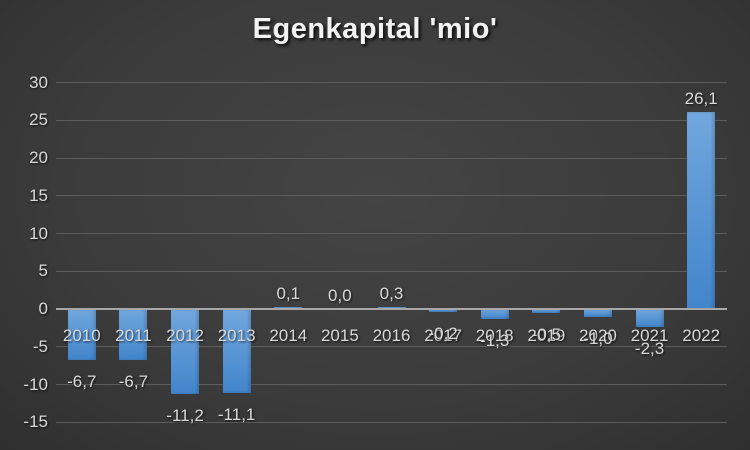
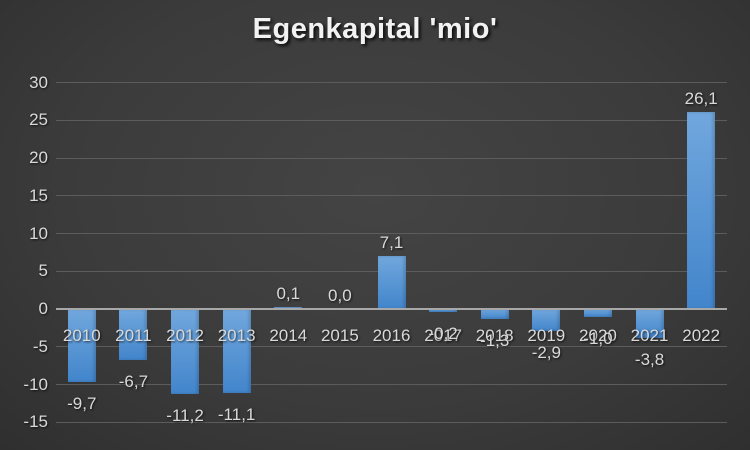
2010: -6,7 -> -9,7
2016: 0,3 -> 7,1
2019: -0,5 -> -2,9
2021: -2,3 -> -3,8
